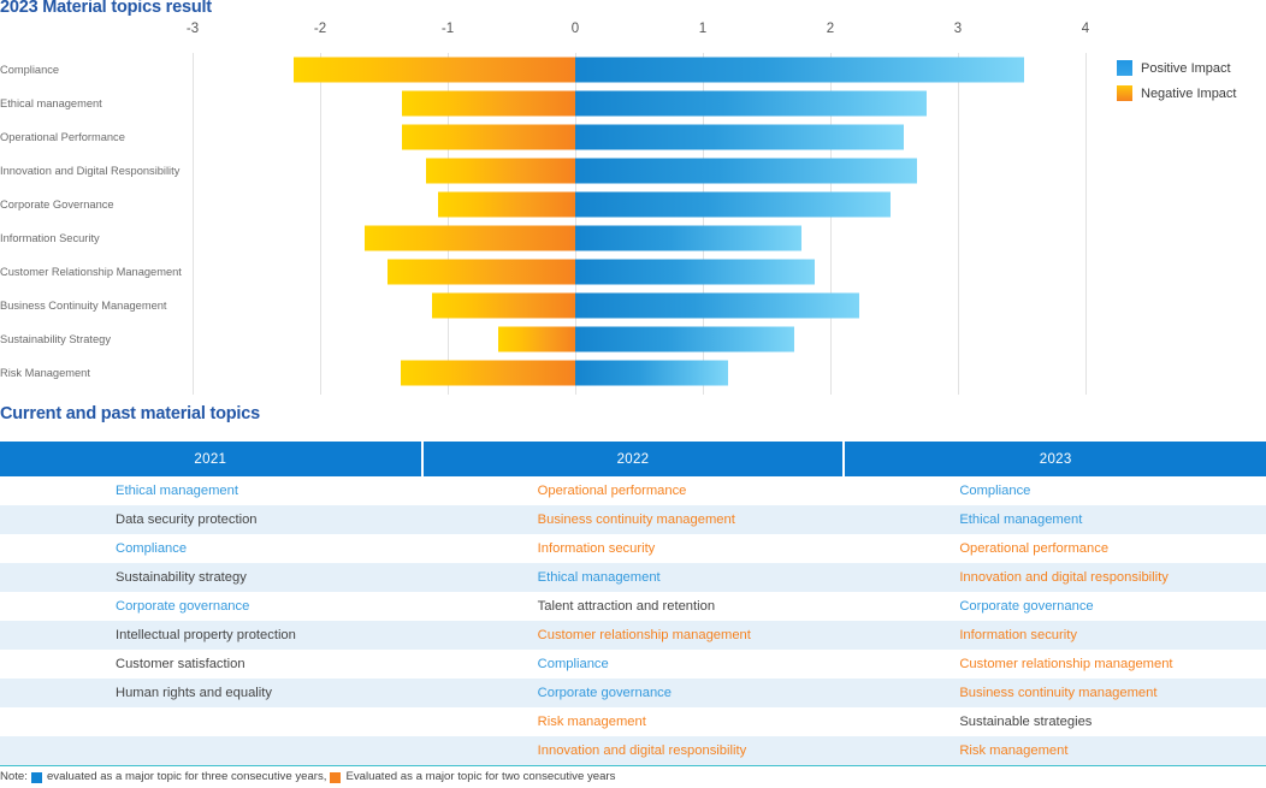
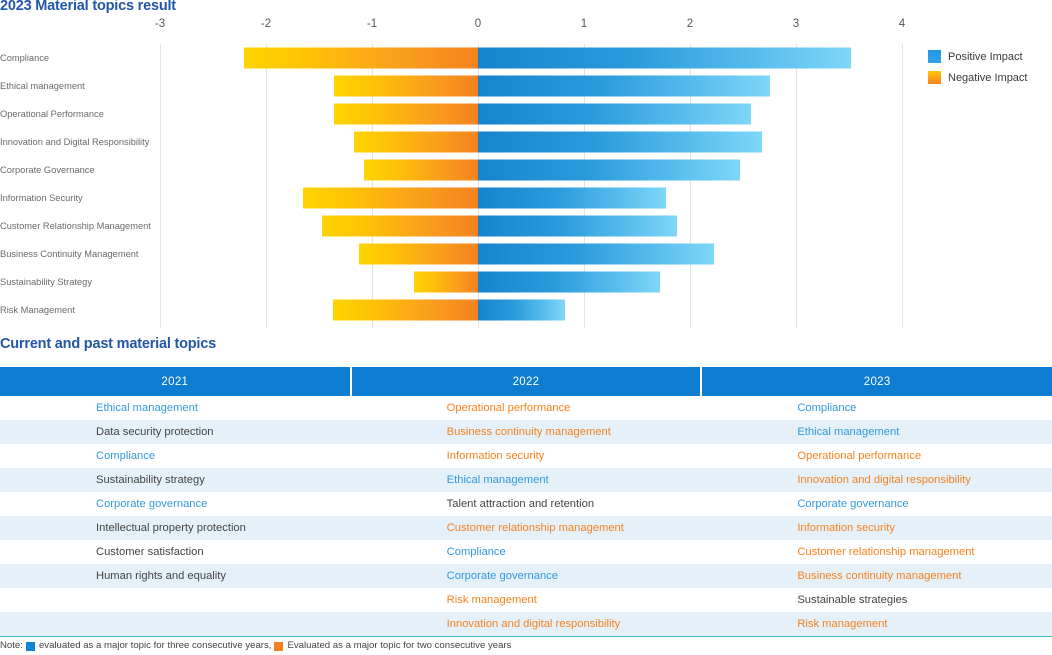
Positive Impact/Risk Management: 1.20 -> 0.82
